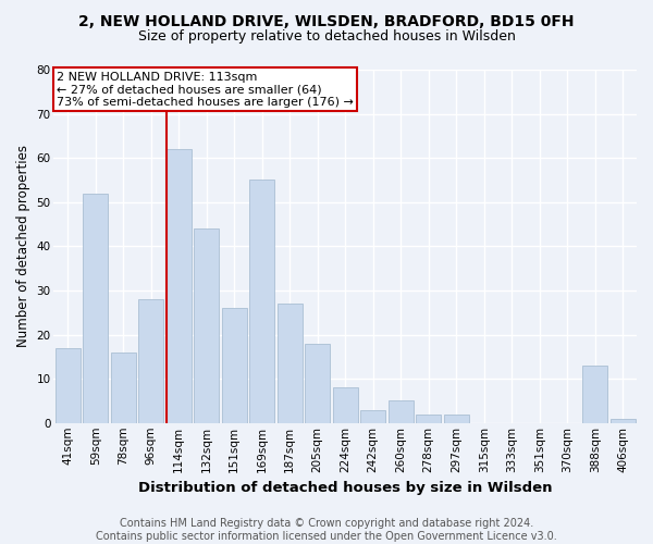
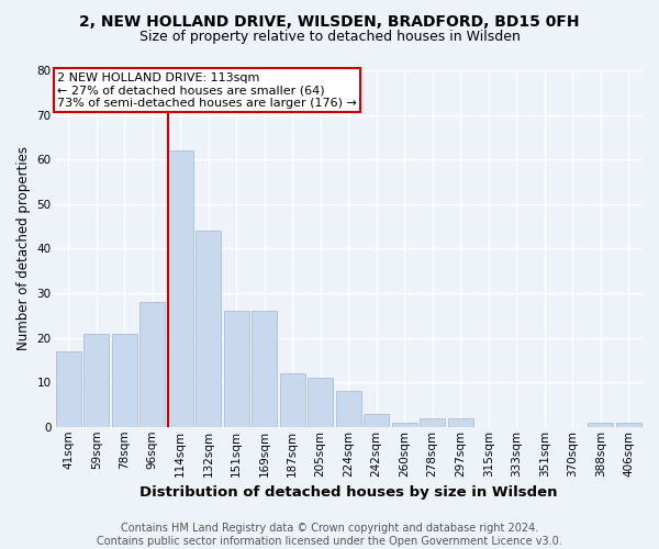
59sqm: 52 -> 21
78sqm: 16 -> 21
169sqm: 55 -> 26
187sqm: 27 -> 12
205sqm: 18 -> 11
260sqm: 5 -> 1
388sqm: 13 -> 1
